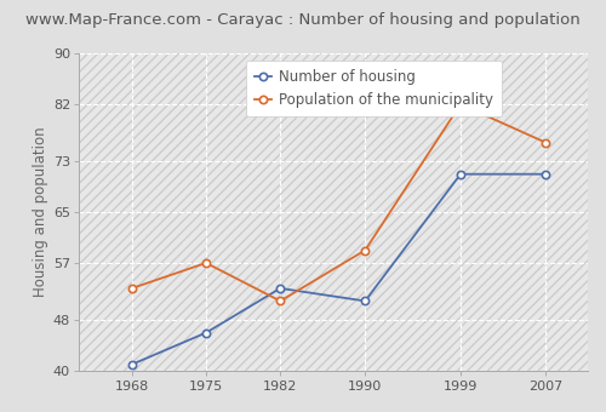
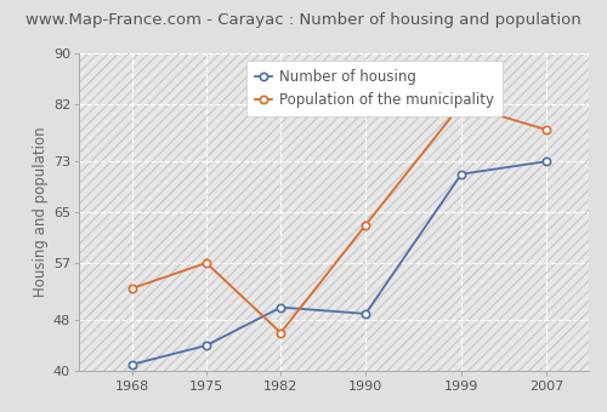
Number of housing/1975: 46 -> 44
Number of housing/1982: 53 -> 50
Population of the municipality/1982: 51 -> 46
Number of housing/1990: 51 -> 49
Population of the municipality/1990: 59 -> 63
Number of housing/2007: 71 -> 73
Population of the municipality/2007: 76 -> 78
